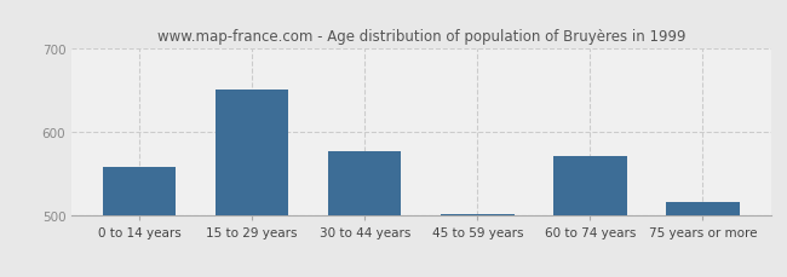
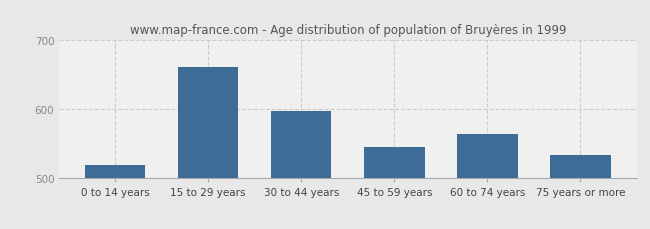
0 to 14 years: 558 -> 520
15 to 29 years: 652 -> 662
30 to 44 years: 578 -> 598
45 to 59 years: 502 -> 546
60 to 74 years: 572 -> 564
75 years or more: 516 -> 534
